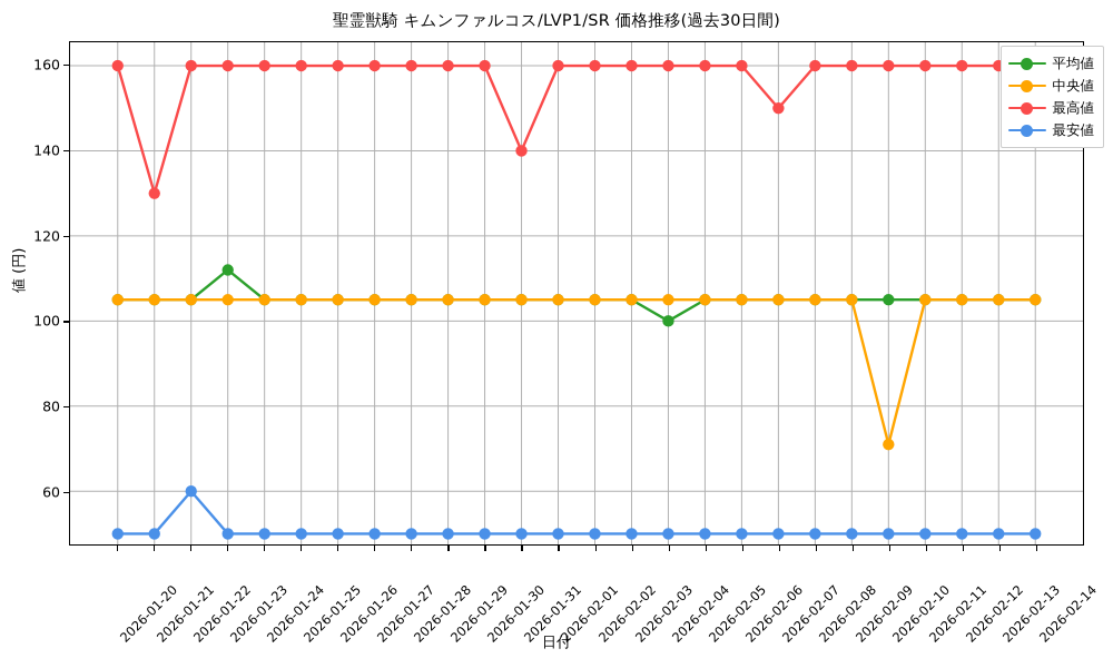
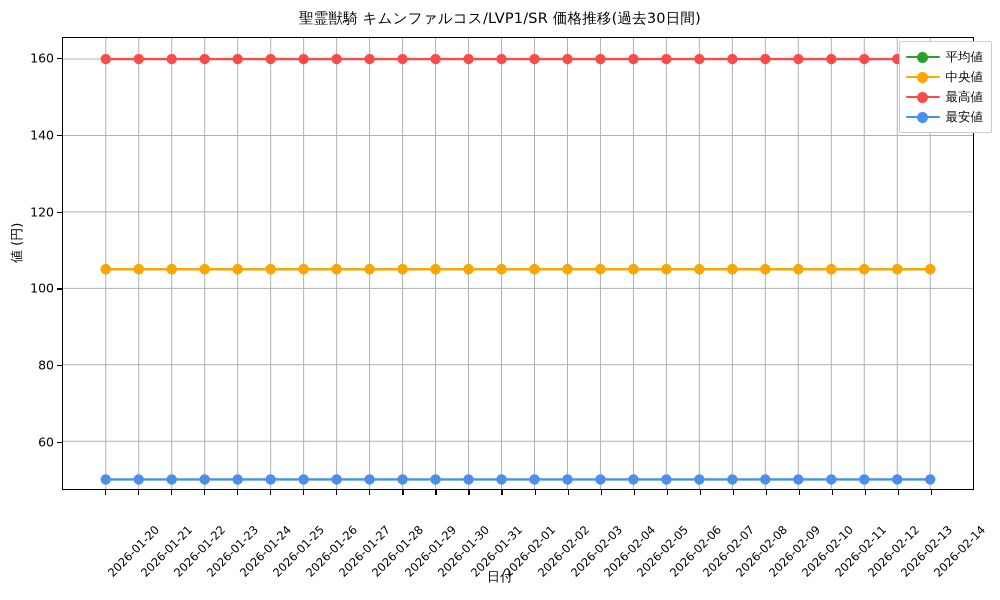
最高値/2026-01-21: 130 -> 160
最安値/2026-01-22: 60 -> 50
平均値/2026-01-23: 112 -> 105
最高値/2026-01-31: 140 -> 160
平均値/2026-02-04: 100 -> 105
最高値/2026-02-07: 150 -> 160
中央値/2026-02-10: 71 -> 105
